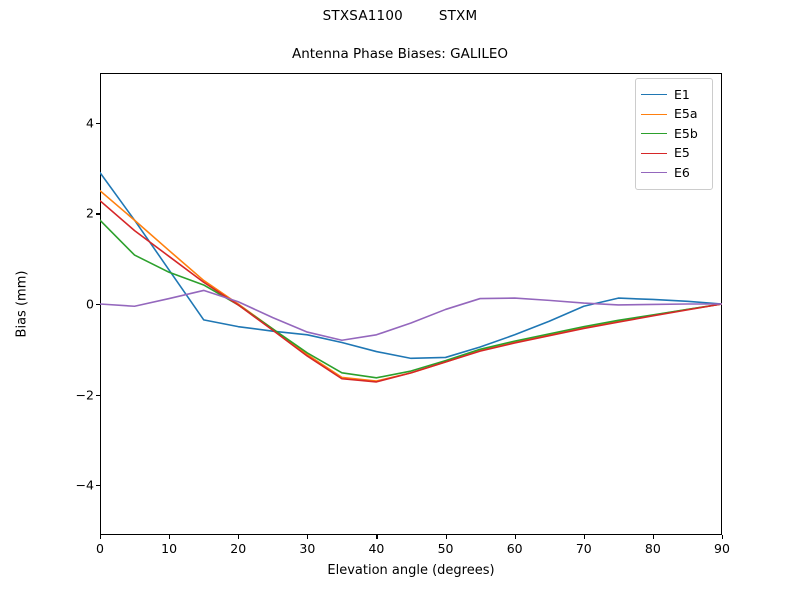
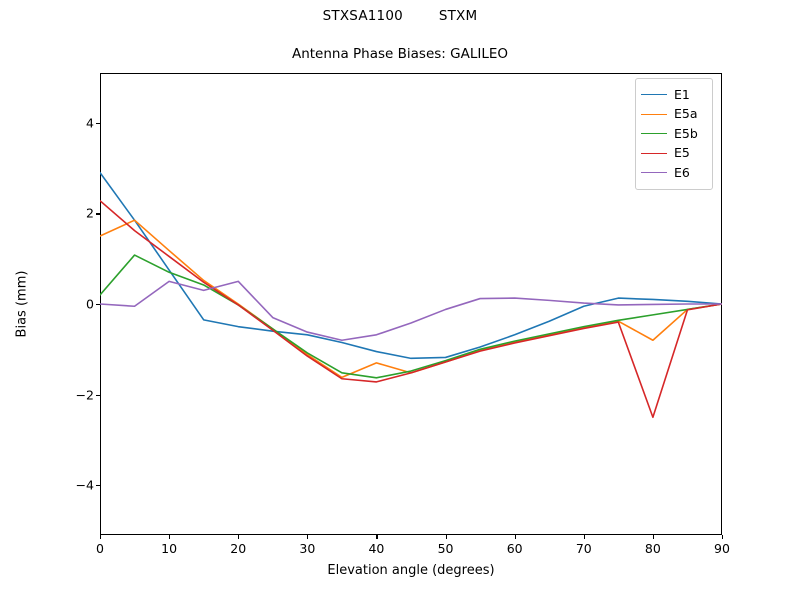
E5a/0: 2.5 -> 1.5
E5b/0: 1.9 -> 0.2
E6/10: 0.1 -> 0.5
E6/20: 0.1 -> 0.5
E5a/40: -1.7 -> -1.3
E5a/80: -0.2 -> -0.8
E5/80: -0.3 -> -2.5
